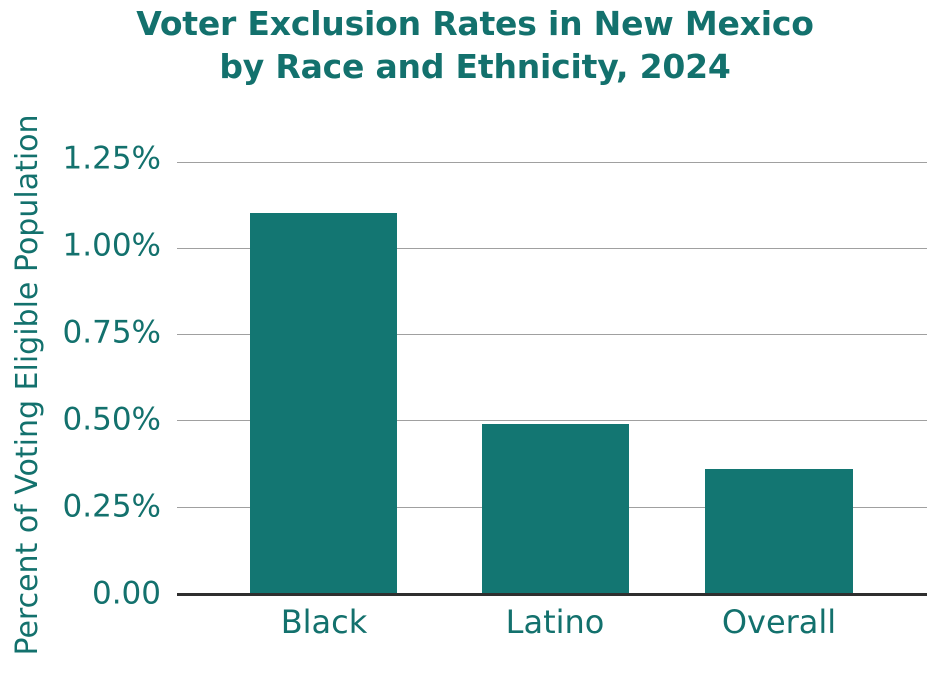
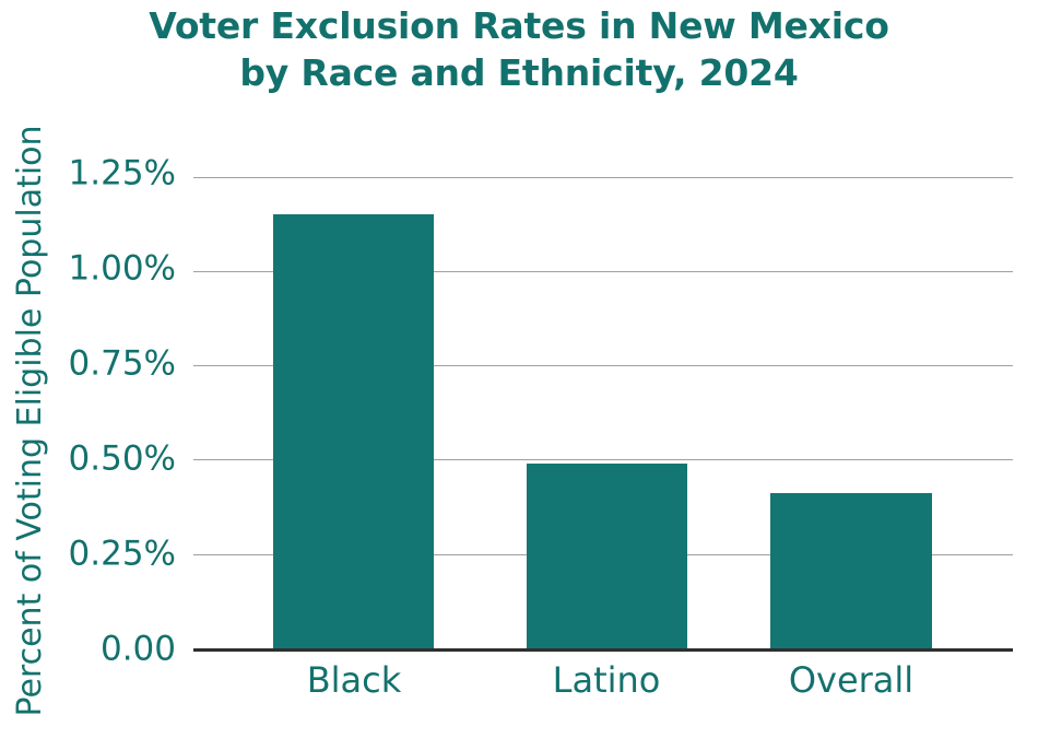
Black: 1.10% -> 1.15%
Overall: 0.36% -> 0.41%
